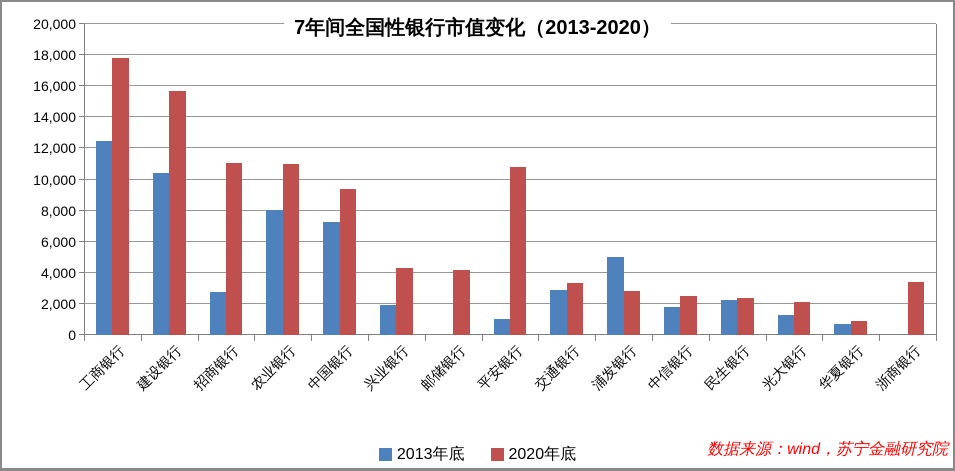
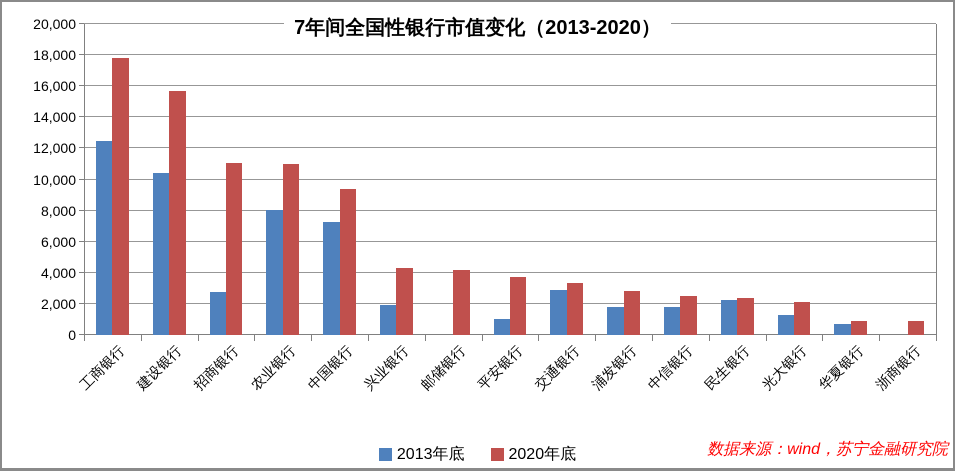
2020年底/平安银行: 10800 -> 3700
2013年底/浦发银行: 5000 -> 1800
2020年底/浙商银行: 3400 -> 900
